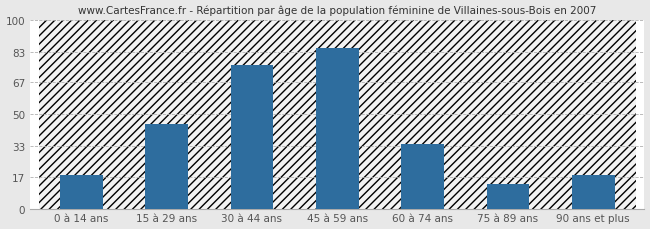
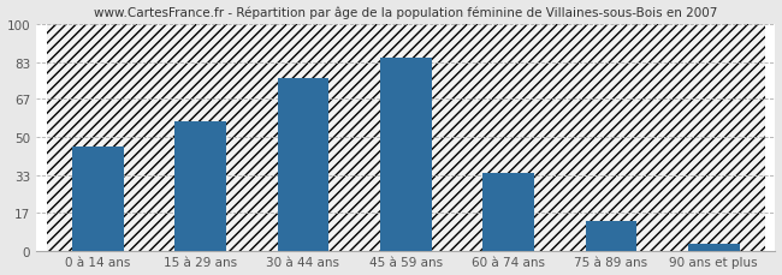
0 à 14 ans: 18 -> 46
15 à 29 ans: 45 -> 57
90 ans et plus: 18 -> 3
